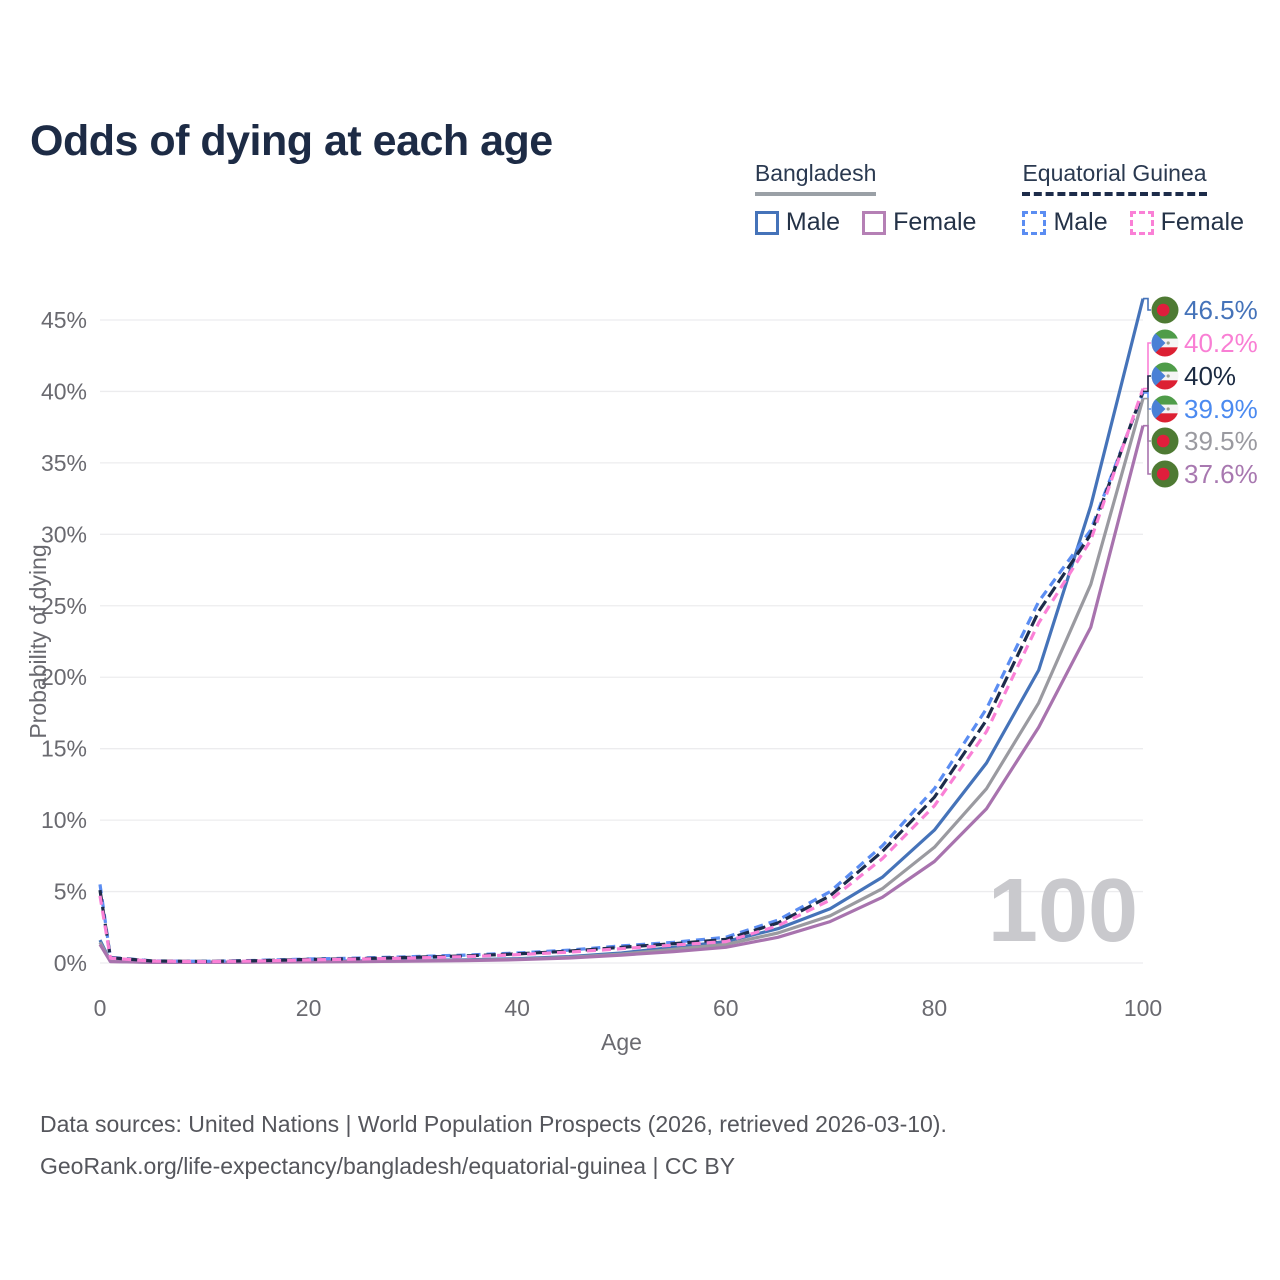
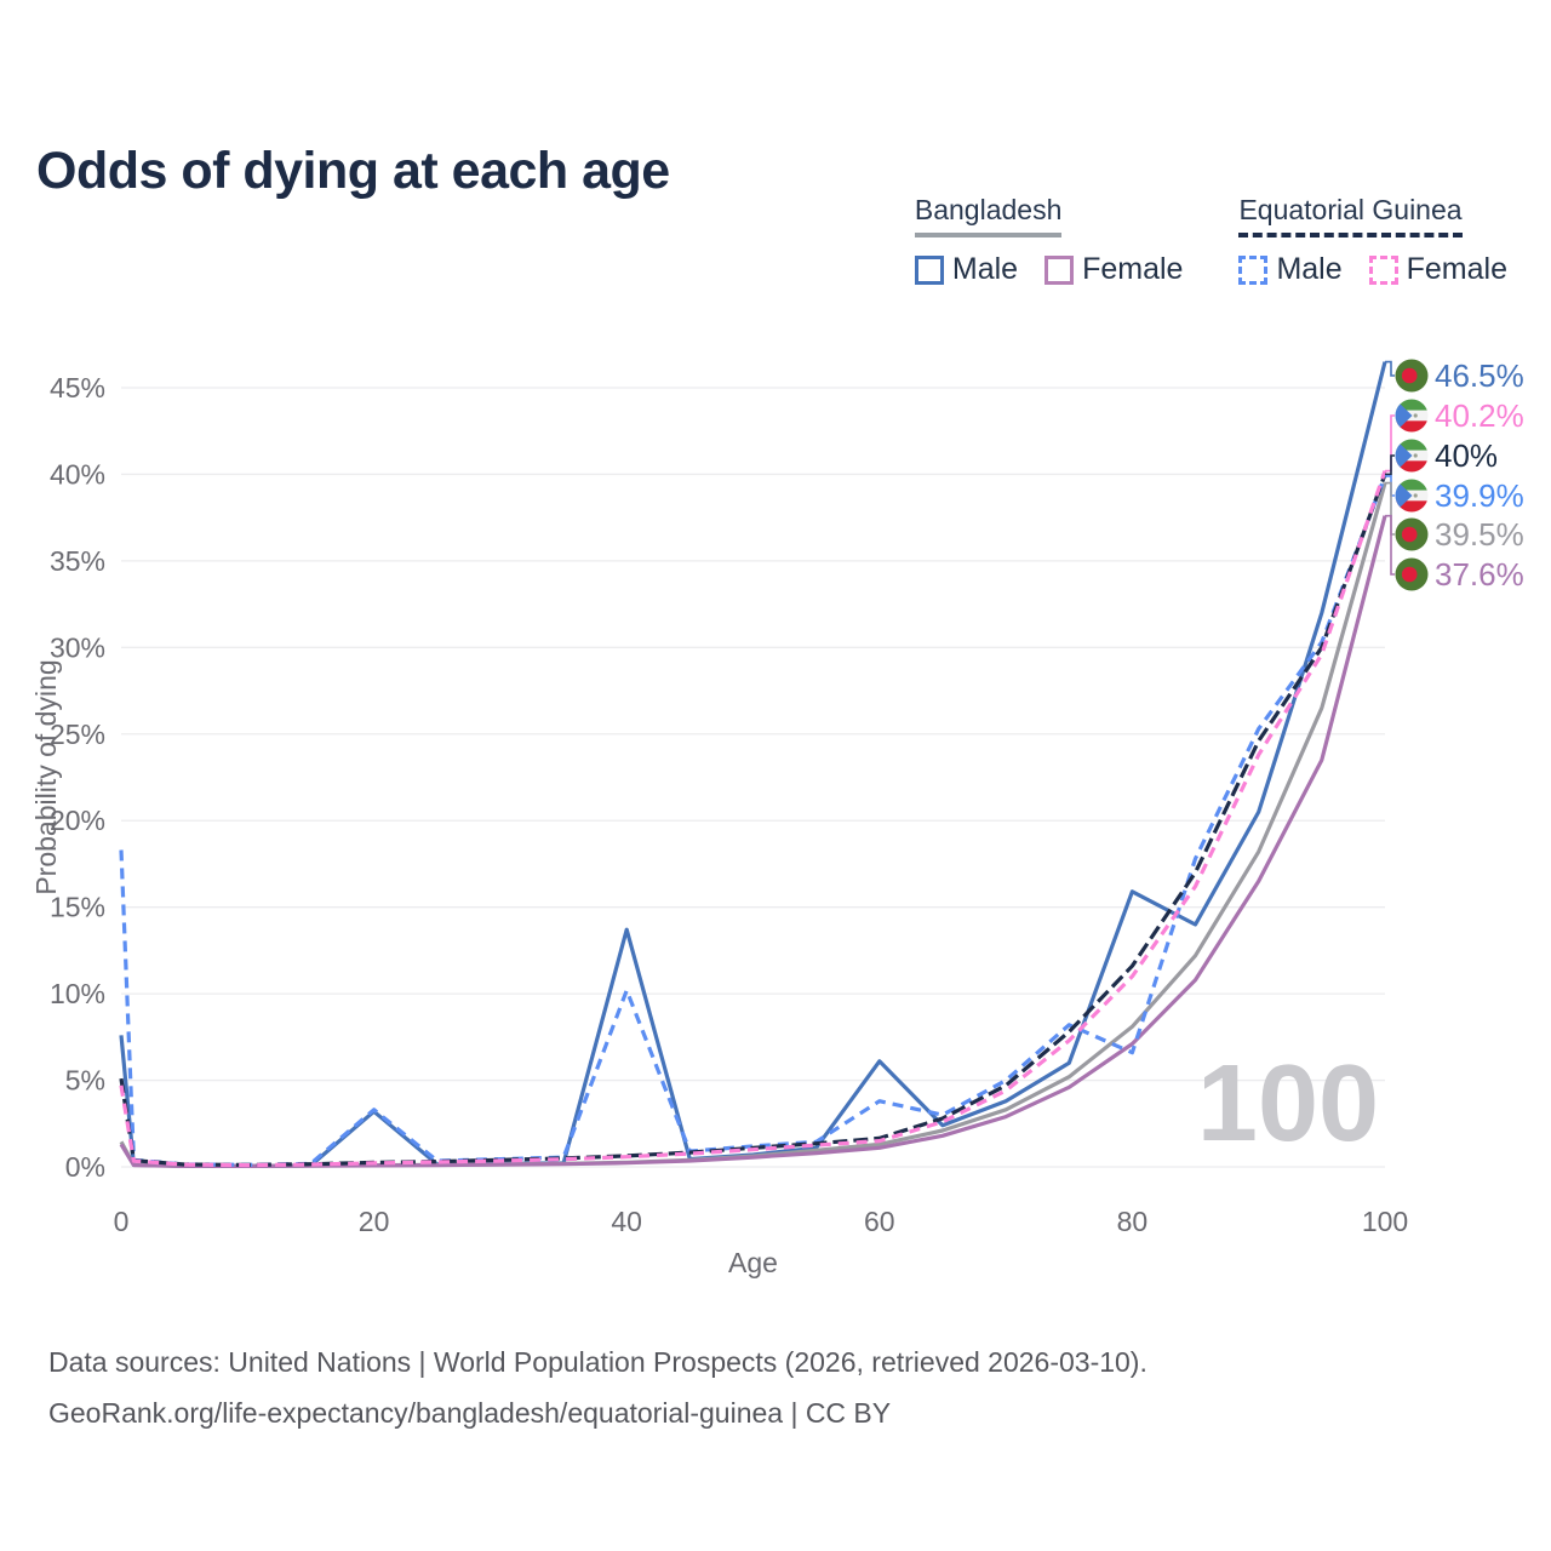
Bangladesh Male/0: 1.6% -> 7.6%
Equatorial Guinea Male/0: 5.5% -> 18.3%
Bangladesh Male/20: 0.1% -> 3.2%
Equatorial Guinea Male/20: 0.3% -> 3.3%
Bangladesh Male/40: 0.3% -> 13.7%
Equatorial Guinea Male/40: 0.7% -> 10.2%
Bangladesh Male/60: 1.5% -> 6.1%
Equatorial Guinea Male/60: 1.8% -> 3.8%
Bangladesh Male/80: 9.3% -> 15.9%
Equatorial Guinea Male/80: 12.2% -> 6.6%
